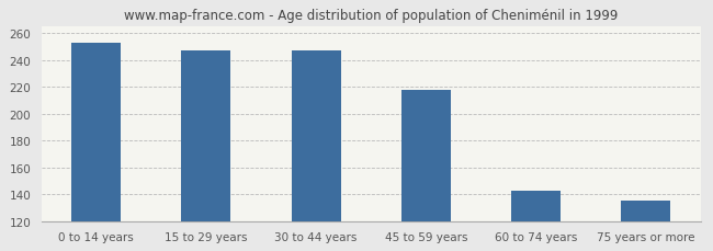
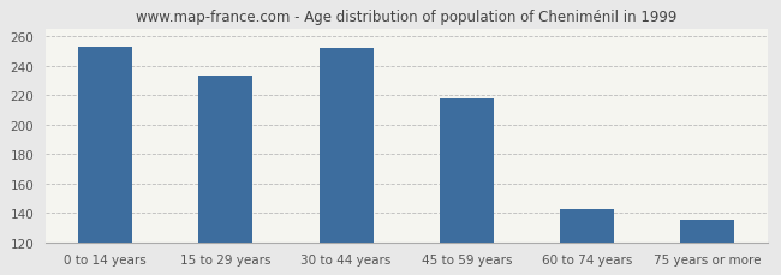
15 to 29 years: 247 -> 233
30 to 44 years: 247 -> 252
